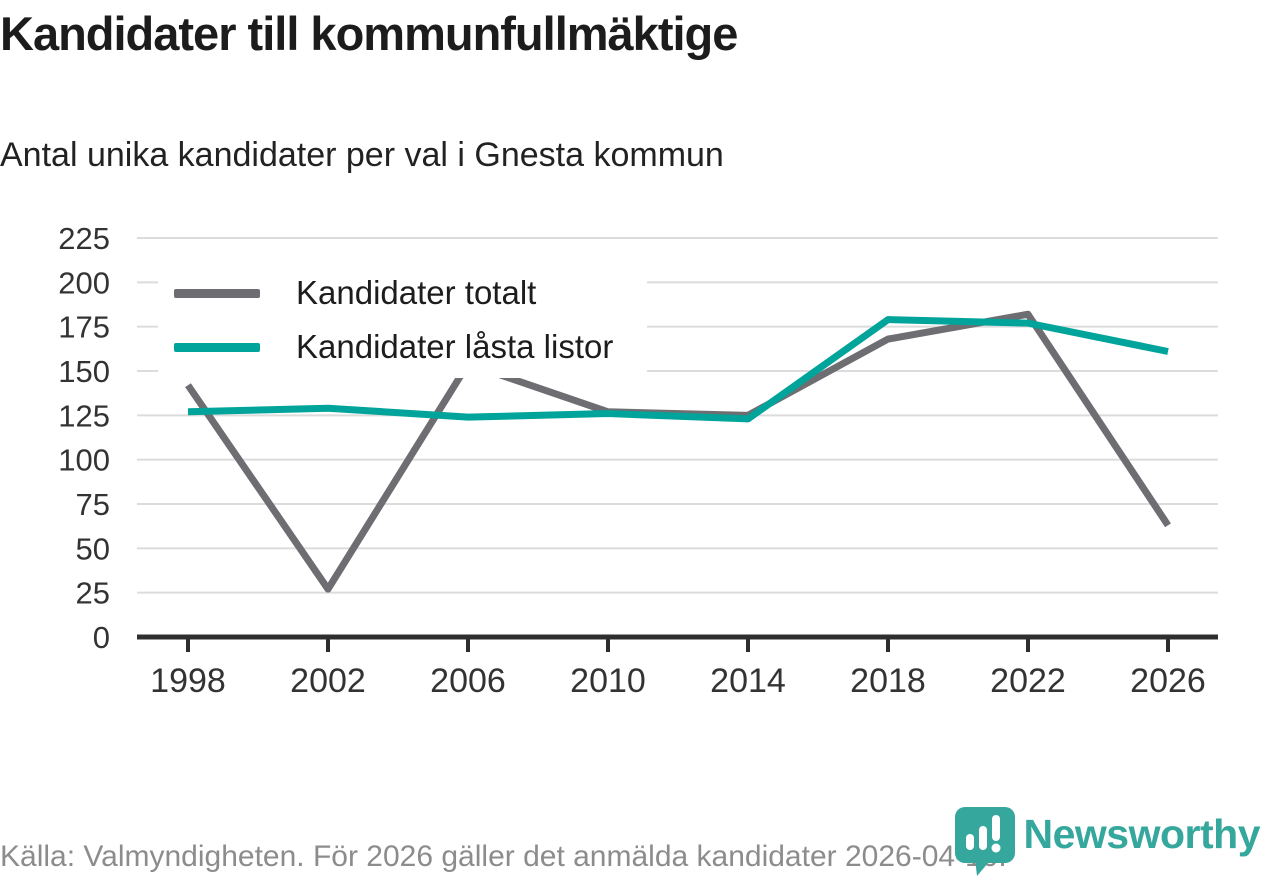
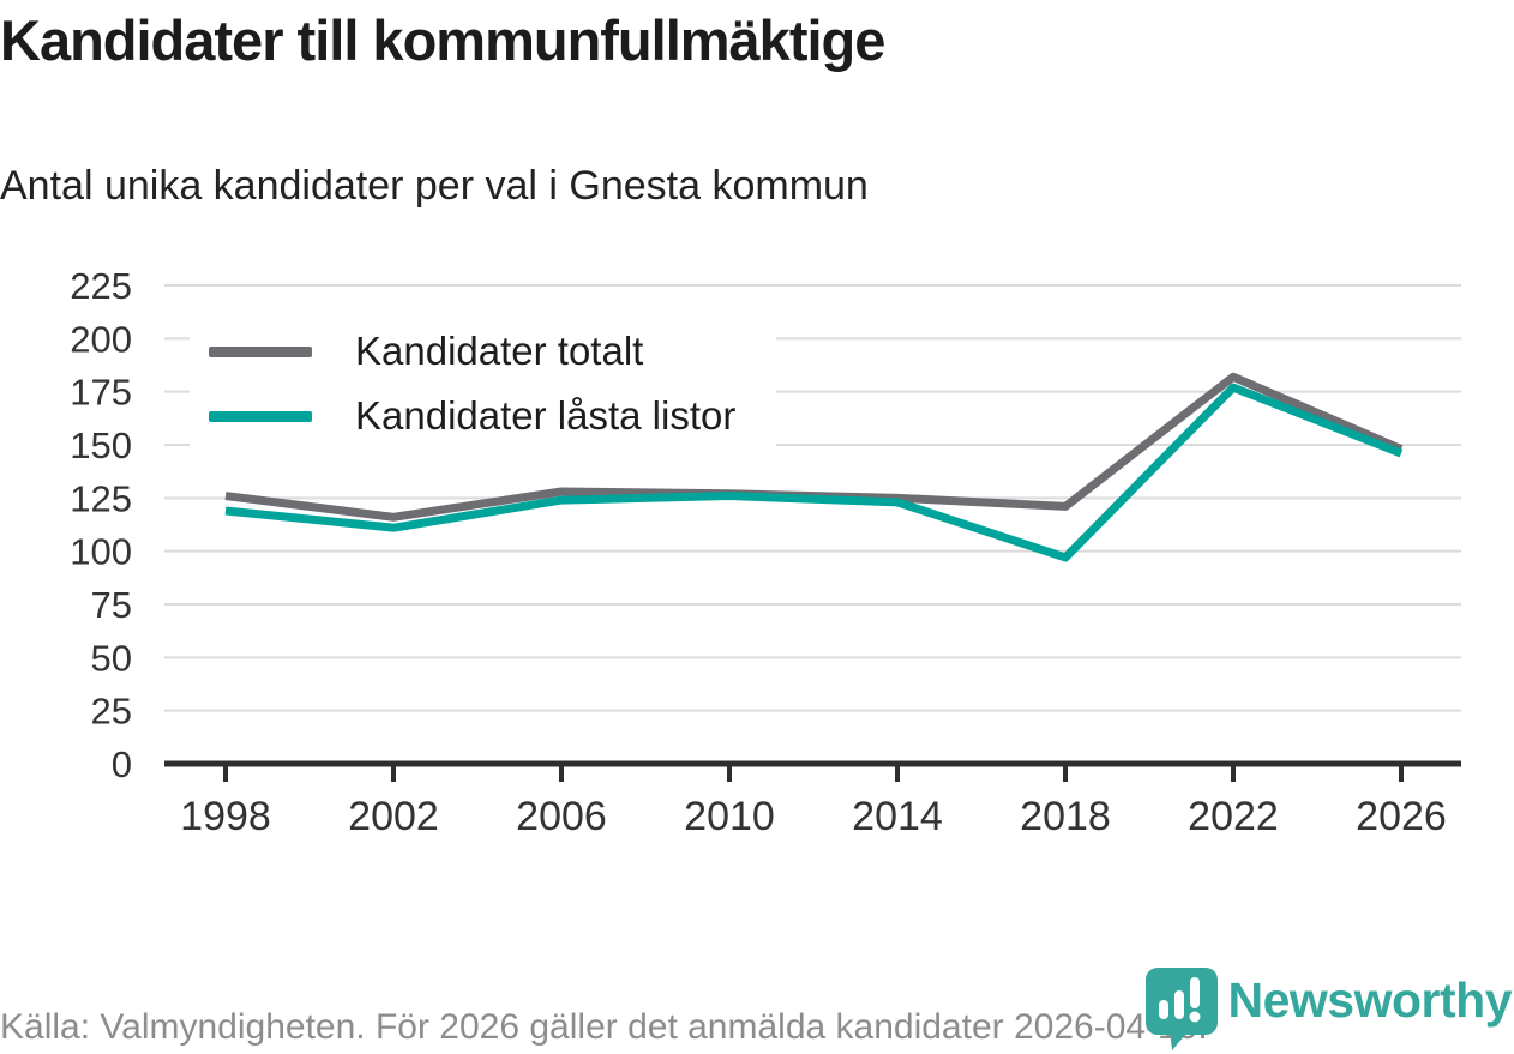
Kandidater totalt/1998: 142 -> 126
Kandidater låsta listor/1998: 127 -> 119
Kandidater totalt/2002: 27 -> 116
Kandidater låsta listor/2002: 129 -> 111
Kandidater totalt/2006: 154 -> 128
Kandidater totalt/2018: 168 -> 121
Kandidater låsta listor/2018: 179 -> 97
Kandidater totalt/2026: 63 -> 148
Kandidater låsta listor/2026: 161 -> 146
